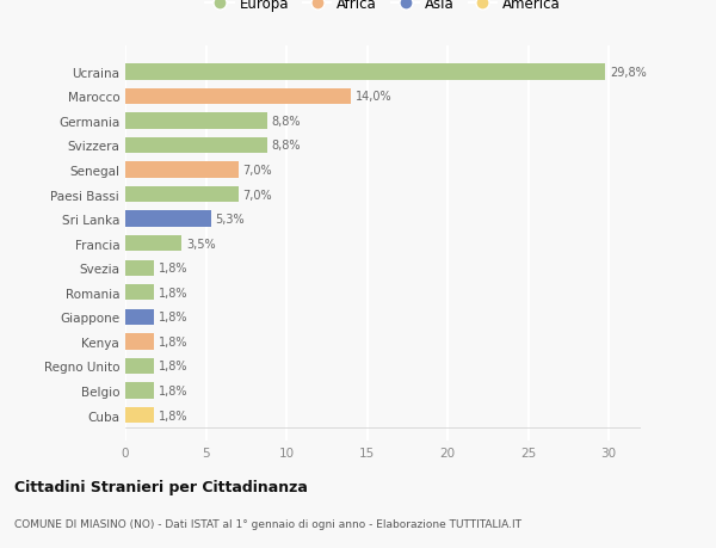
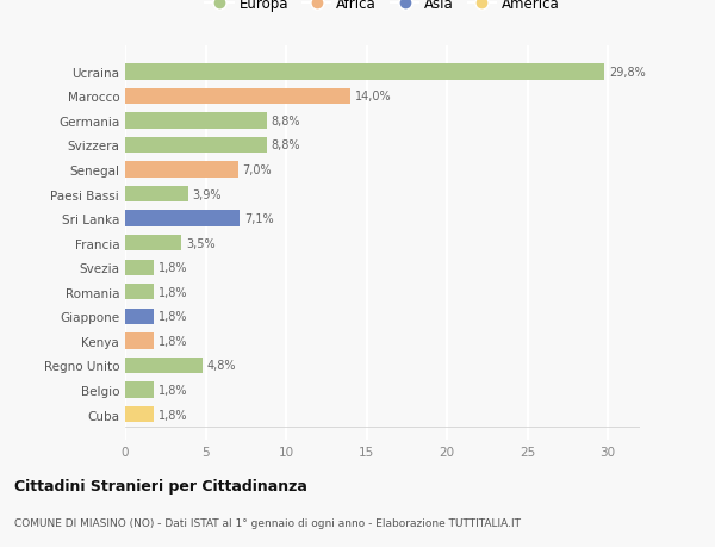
Paesi Bassi: 7,0% -> 3,9%
Sri Lanka: 5,3% -> 7,1%
Regno Unito: 1,8% -> 4,8%
